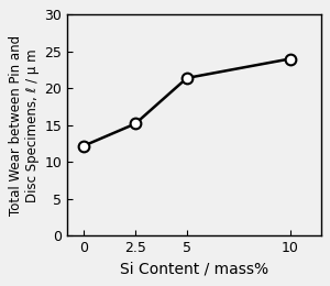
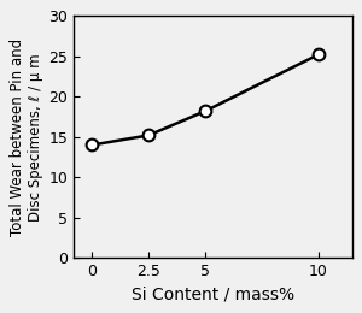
0: 12.2 -> 14.0
5: 21.4 -> 18.2
10: 24.0 -> 25.2
